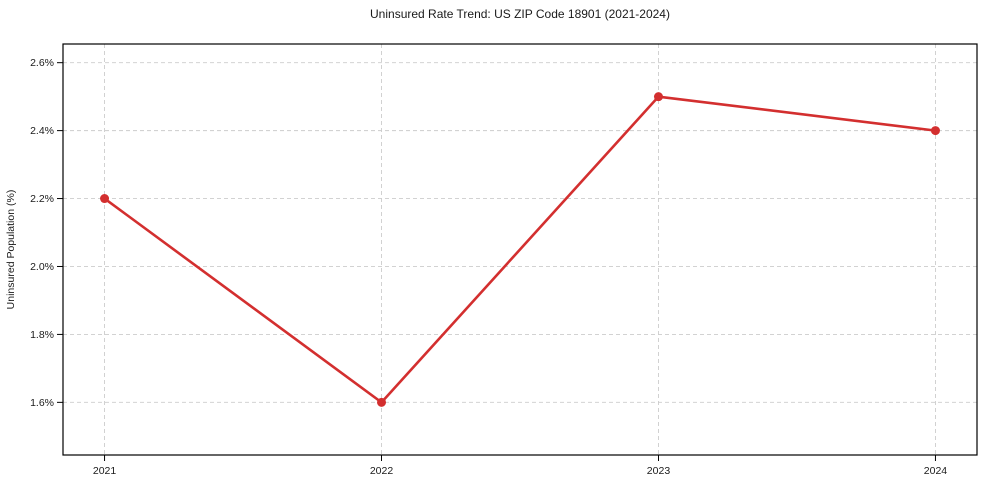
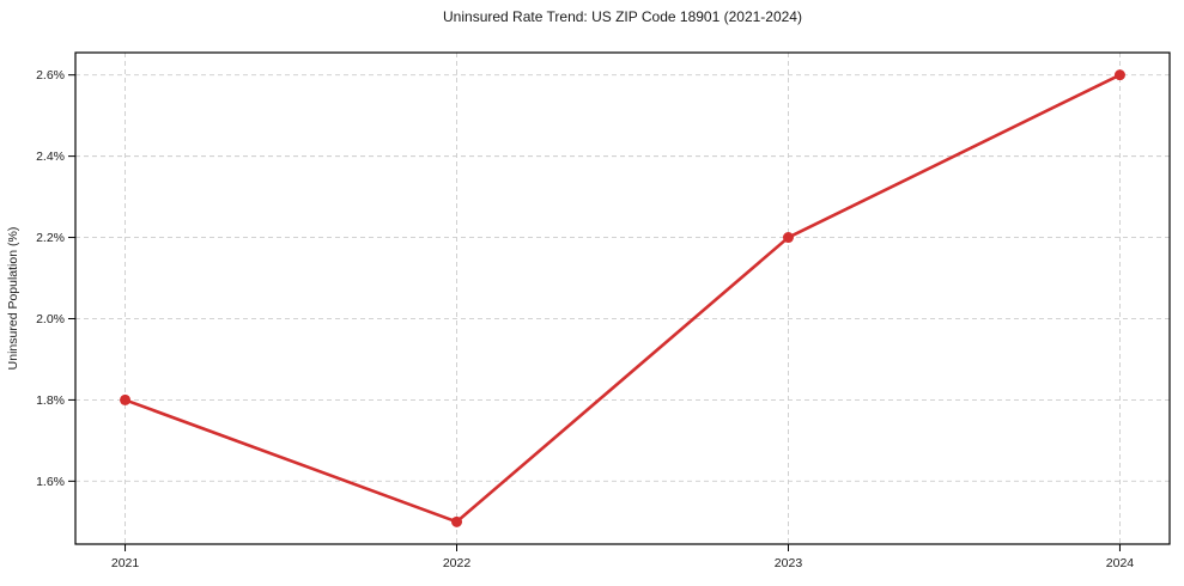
2021: 2.2% -> 1.8%
2022: 1.6% -> 1.5%
2023: 2.5% -> 2.2%
2024: 2.4% -> 2.6%
